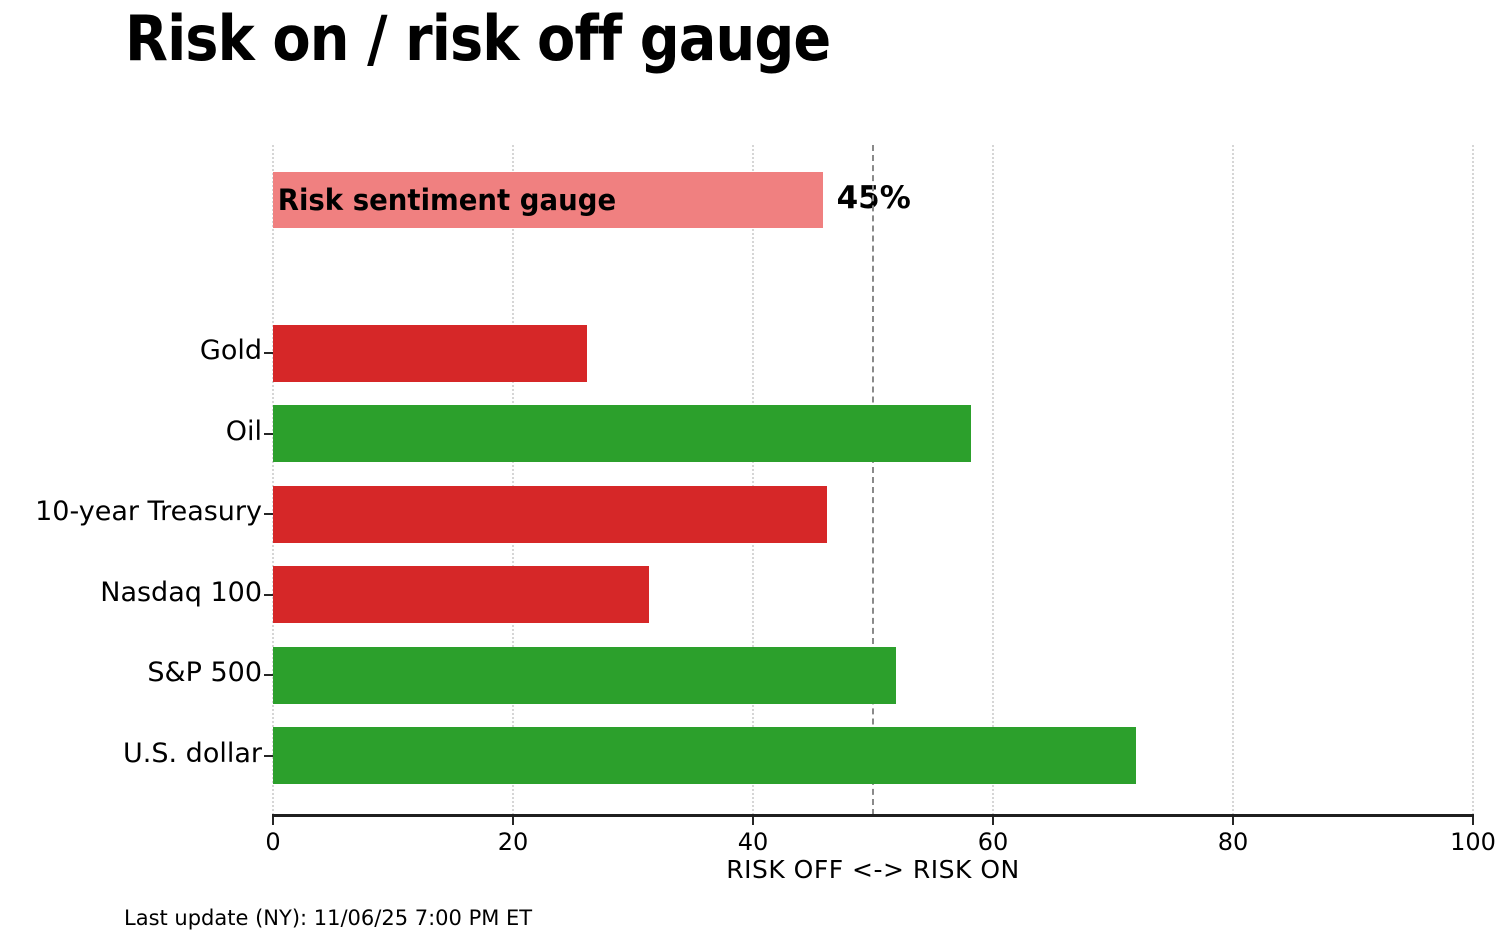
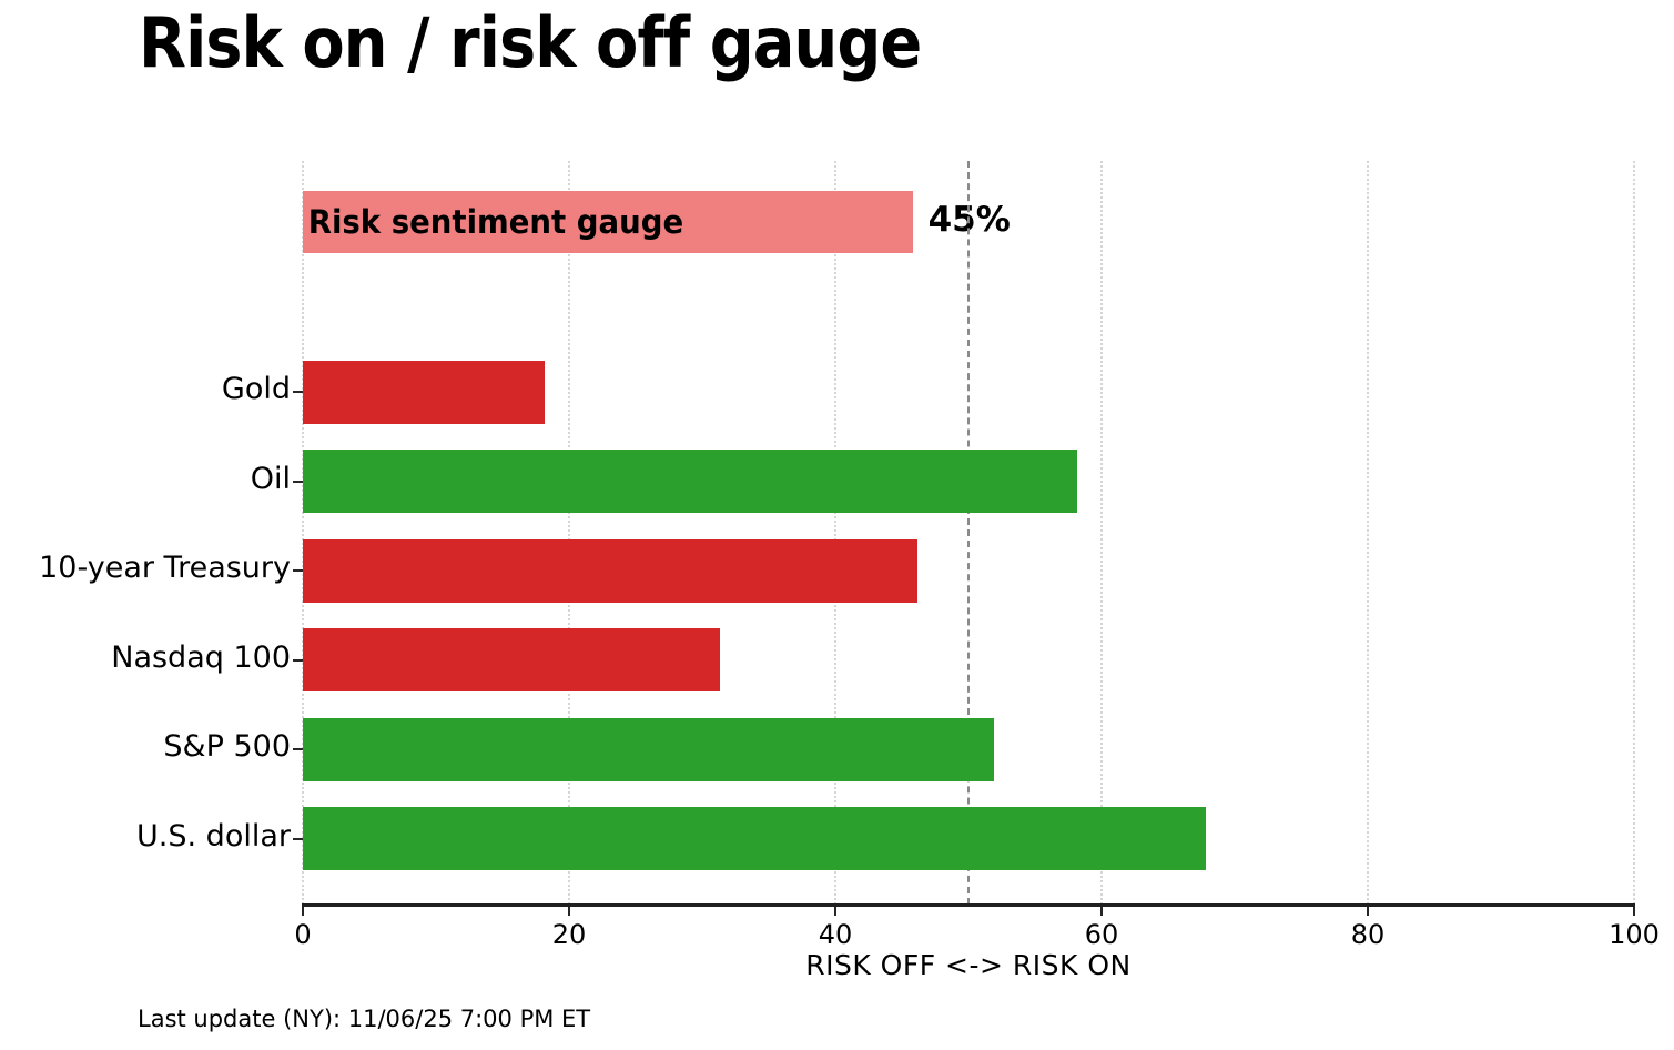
Gold: 26.2 -> 18.2
U.S. dollar: 71.9 -> 67.8
